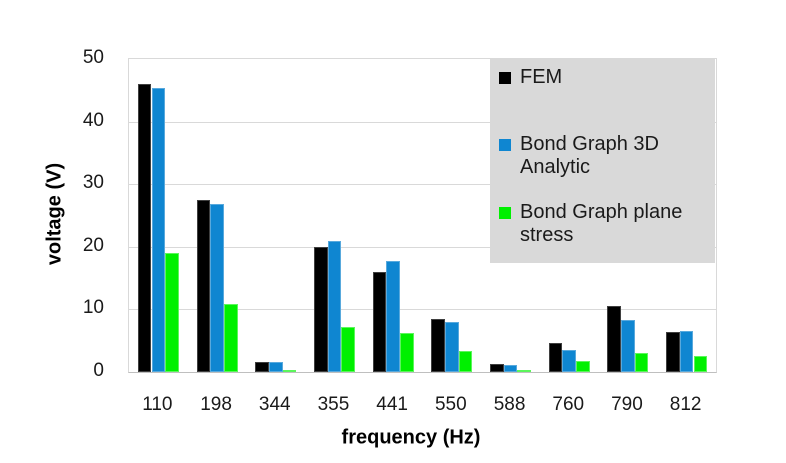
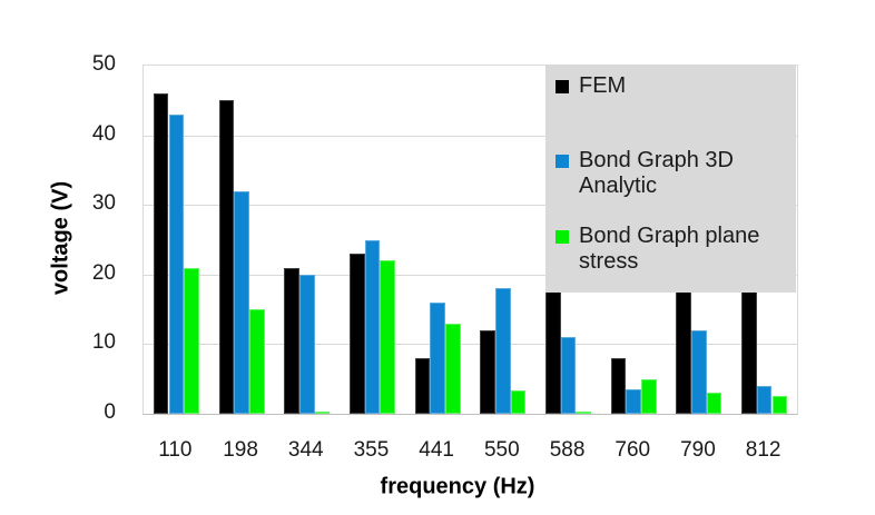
Bond Graph 3D Analytic/110: 45 -> 43
Bond Graph plane stress/110: 19 -> 21
FEM/198: 27 -> 45
Bond Graph 3D Analytic/198: 27 -> 32
Bond Graph plane stress/198: 11 -> 15
FEM/344: 2 -> 21
Bond Graph 3D Analytic/344: 2 -> 20
FEM/355: 20 -> 23
Bond Graph 3D Analytic/355: 21 -> 25
Bond Graph plane stress/355: 7 -> 22
FEM/441: 16 -> 8
Bond Graph 3D Analytic/441: 18 -> 16
Bond Graph plane stress/441: 6 -> 13
FEM/550: 8 -> 12
Bond Graph 3D Analytic/550: 8 -> 18
FEM/588: 1 -> 18
Bond Graph 3D Analytic/588: 1 -> 11
FEM/760: 5 -> 8
Bond Graph plane stress/760: 2 -> 5
FEM/790: 11 -> 25
Bond Graph 3D Analytic/790: 8 -> 12
FEM/812: 6 -> 22
Bond Graph 3D Analytic/812: 7 -> 4
